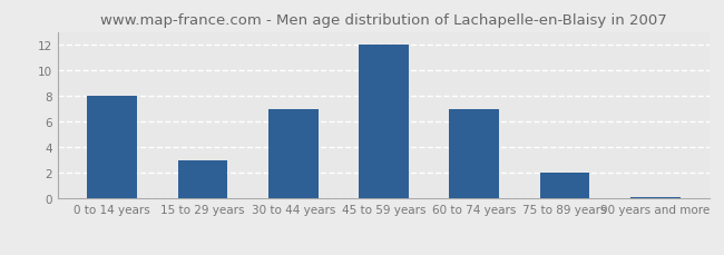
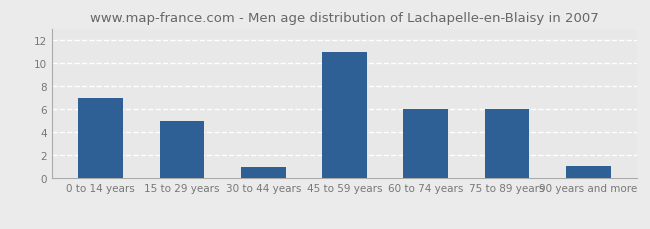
0 to 14 years: 8.0 -> 7.0
15 to 29 years: 3.0 -> 5.0
30 to 44 years: 7.0 -> 1.0
45 to 59 years: 12.0 -> 11.0
60 to 74 years: 7.0 -> 6.0
75 to 89 years: 2.0 -> 6.0
90 years and more: 0.1 -> 1.1
